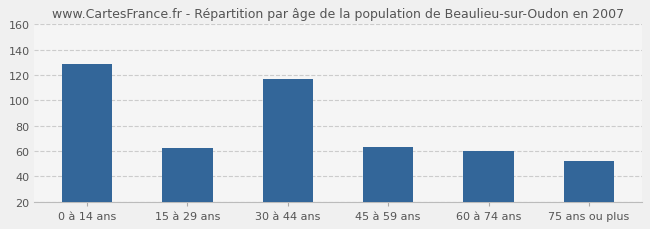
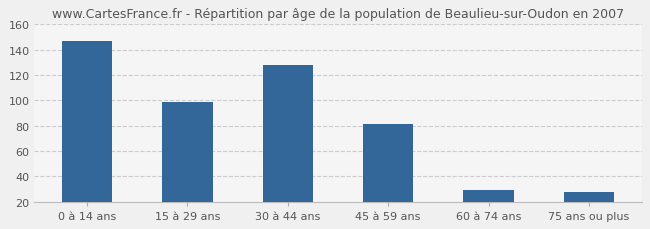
0 à 14 ans: 129 -> 147
15 à 29 ans: 62 -> 99
30 à 44 ans: 117 -> 128
45 à 59 ans: 63 -> 81
60 à 74 ans: 60 -> 29
75 ans ou plus: 52 -> 28
